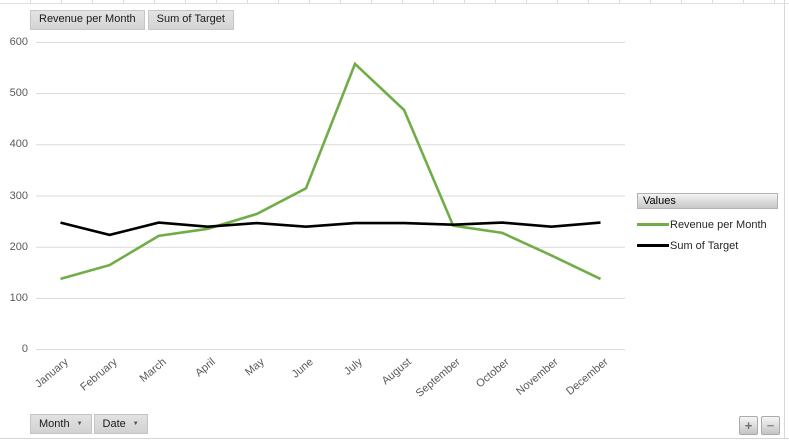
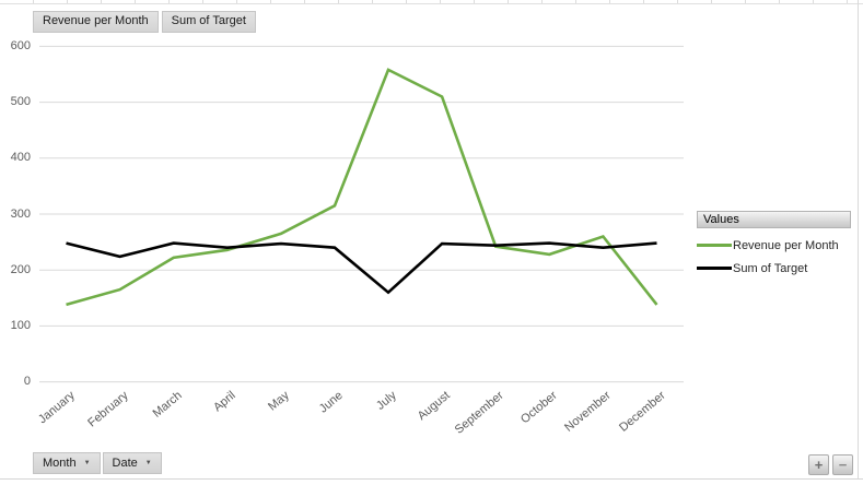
Sum of Target/July: 250 -> 160
Revenue per Month/August: 470 -> 510
Revenue per Month/November: 180 -> 260
